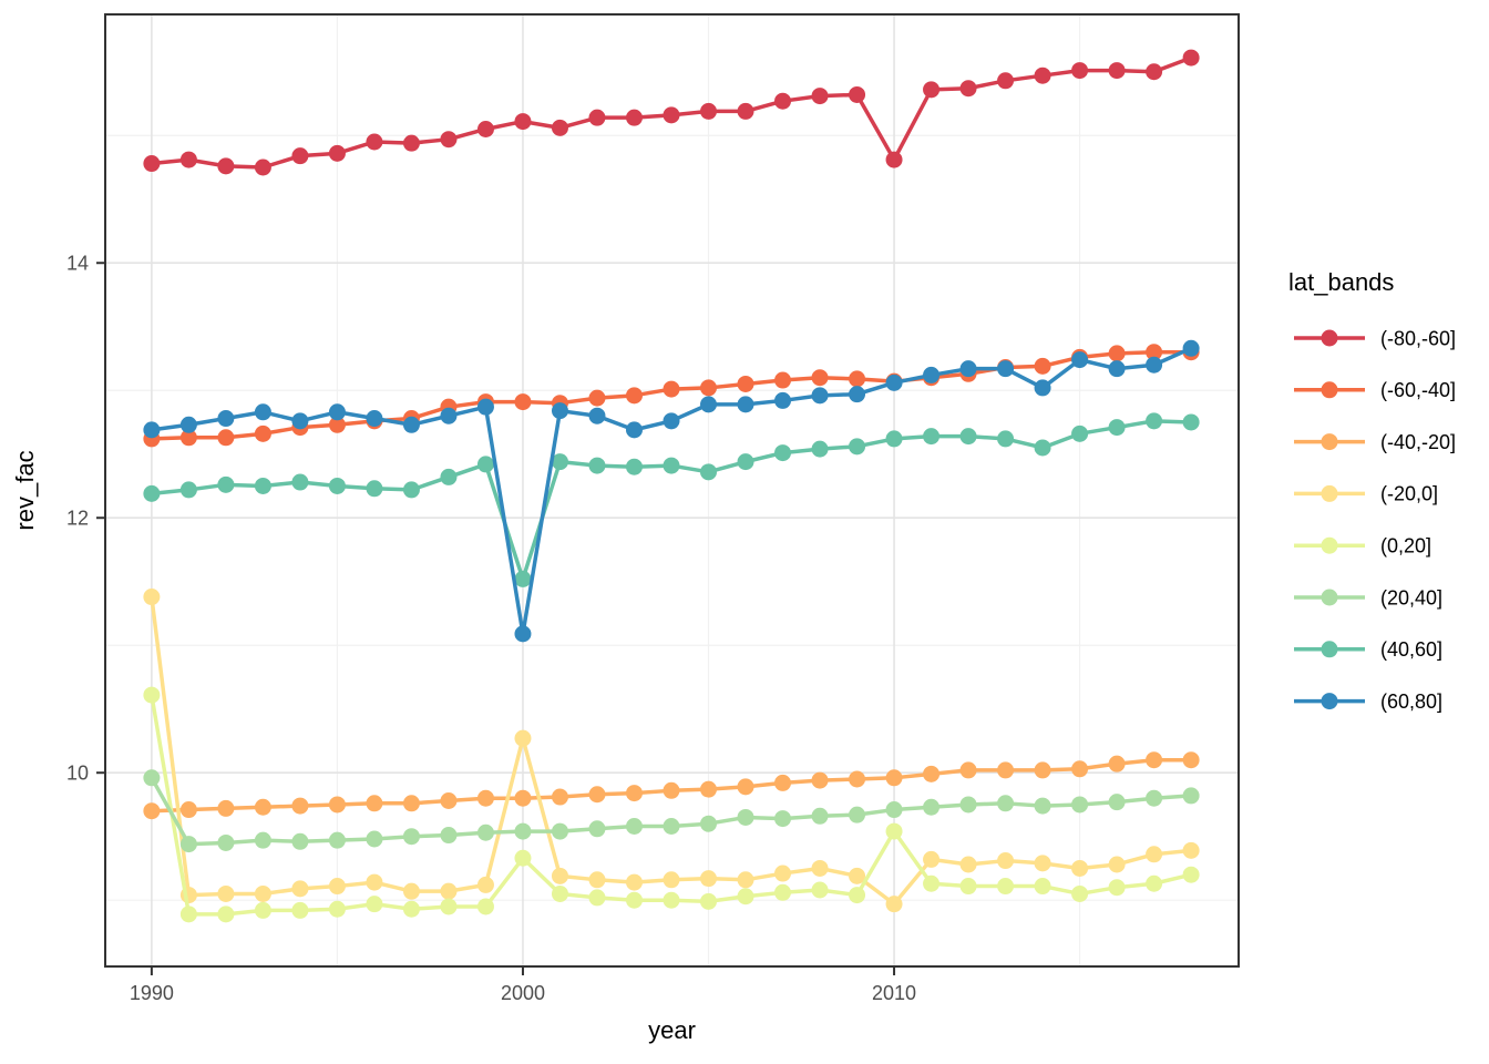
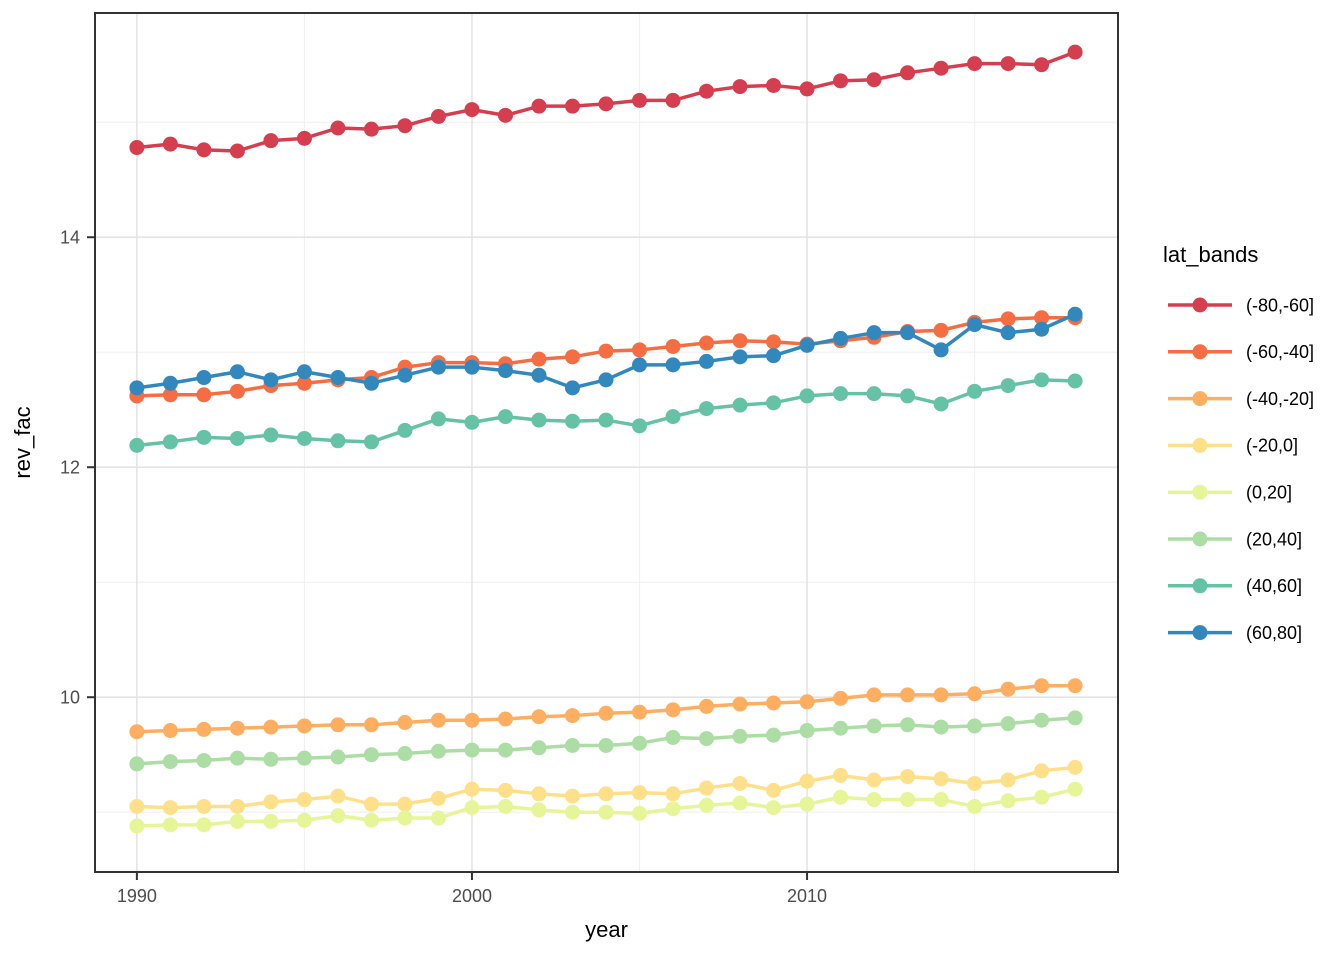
(-20,0]/1990: 11.38 -> 9.05
(0,20]/1990: 10.61 -> 8.88
(20,40]/1990: 9.96 -> 9.42
(-20,0]/2000: 10.27 -> 9.20
(0,20]/2000: 9.33 -> 9.04
(40,60]/2000: 11.52 -> 12.39
(60,80]/2000: 11.09 -> 12.87
(-80,-60]/2010: 14.81 -> 15.29
(-20,0]/2010: 8.97 -> 9.27
(0,20]/2010: 9.54 -> 9.07
